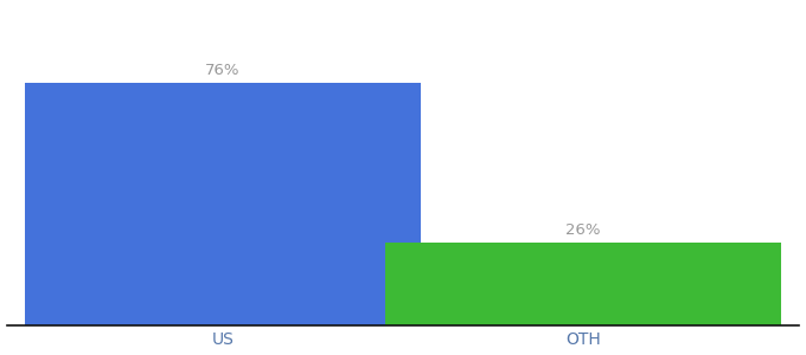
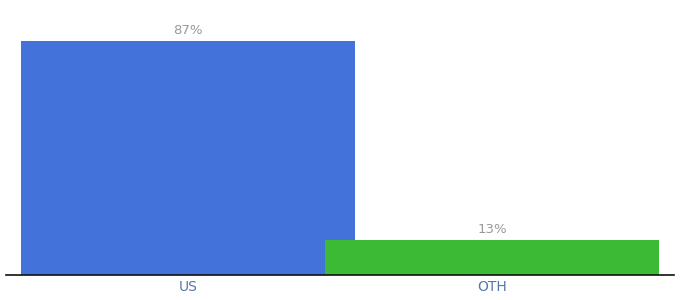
US: 76% -> 87%
OTH: 26% -> 13%
